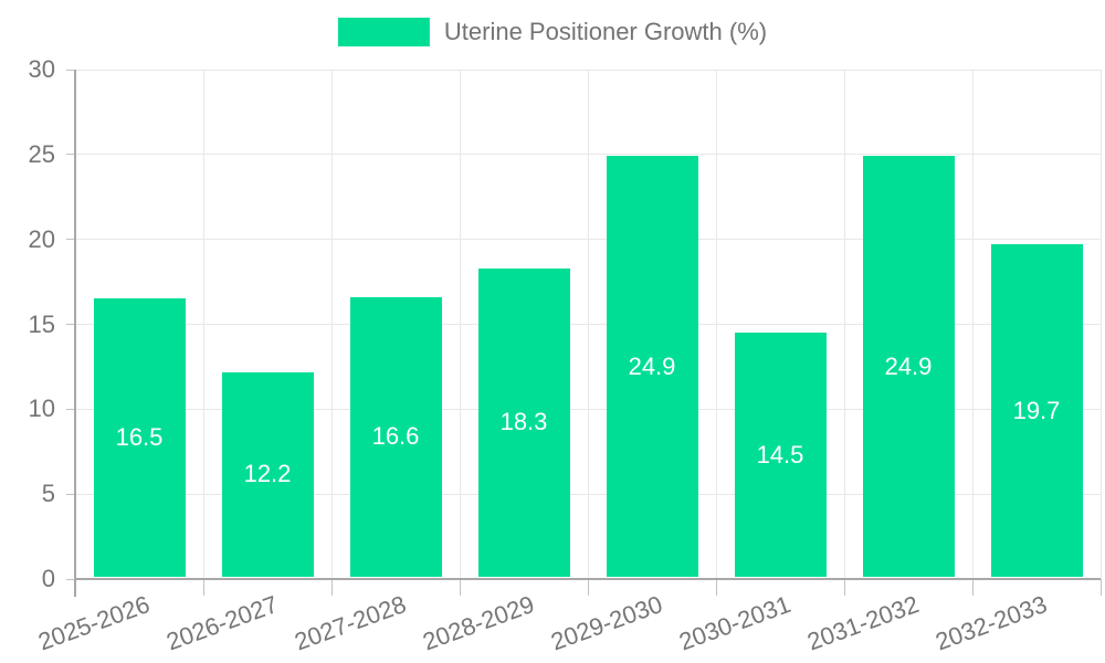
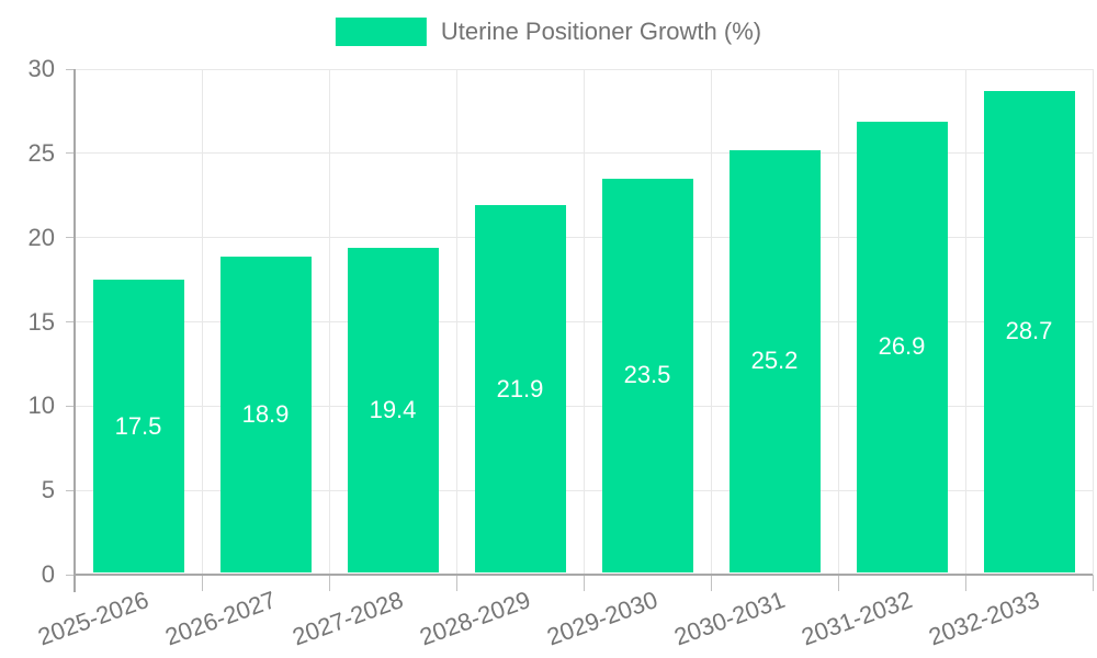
2025-2026: 16.5 -> 17.5
2026-2027: 12.2 -> 18.9
2027-2028: 16.6 -> 19.4
2028-2029: 18.3 -> 21.9
2029-2030: 24.9 -> 23.5
2030-2031: 14.5 -> 25.2
2031-2032: 24.9 -> 26.9
2032-2033: 19.7 -> 28.7
